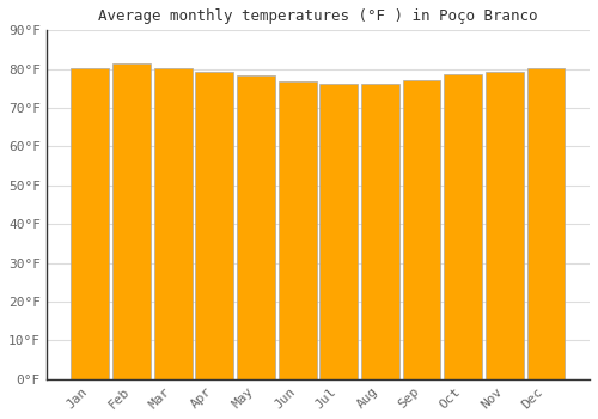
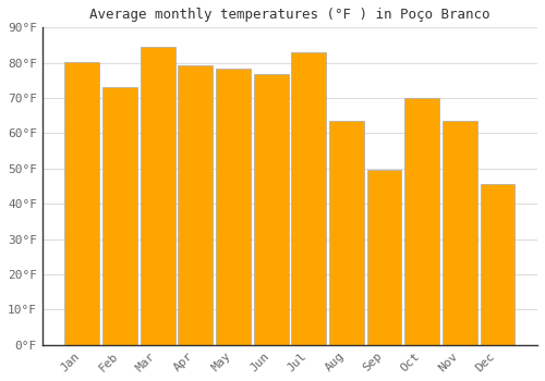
Feb: 81.3°F -> 73.0°F
Mar: 80.2°F -> 84.5°F
Jul: 76.1°F -> 83.0°F
Aug: 76.3°F -> 63.5°F
Sep: 77.2°F -> 49.5°F
Oct: 78.6°F -> 70.0°F
Nov: 79.3°F -> 63.5°F
Dec: 80.1°F -> 45.5°F
